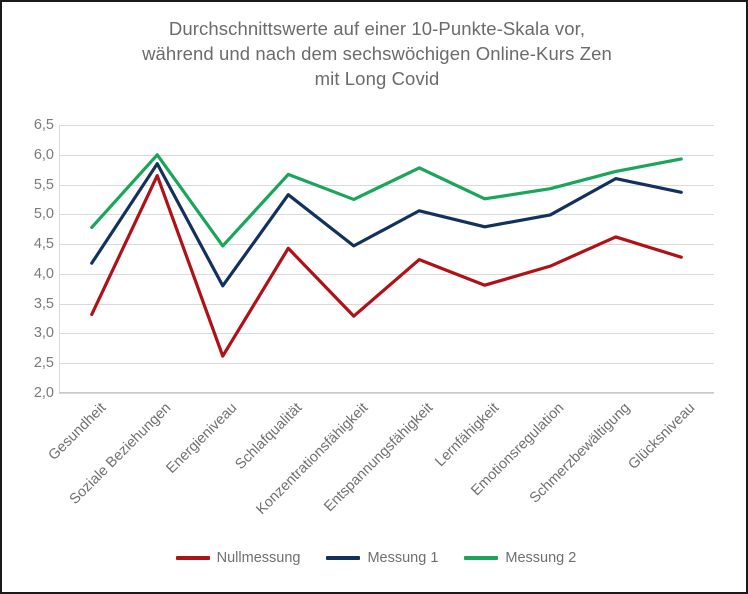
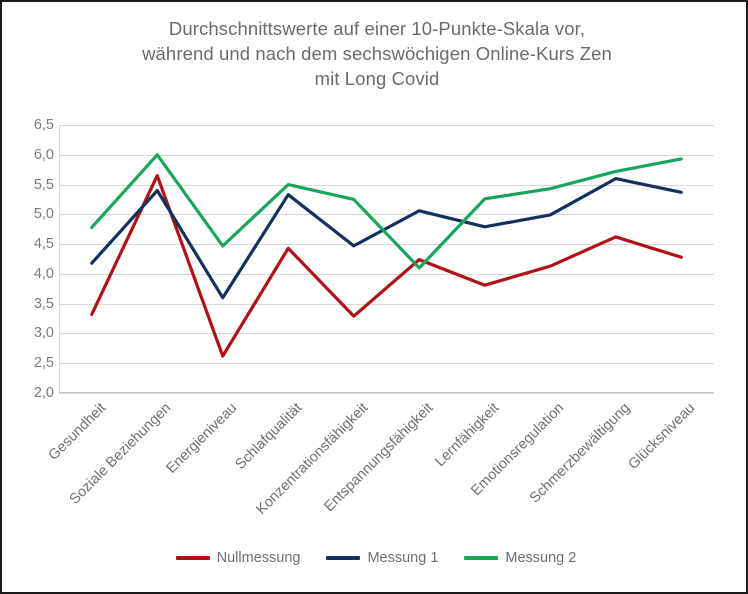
Messung 1/Soziale Beziehungen: 5,8 -> 5,4
Messung 1/Energieniveau: 3,8 -> 3,6
Messung 2/Schlafqualität: 5,7 -> 5,5
Messung 2/Entspannungsfähigkeit: 5,8 -> 4,1
